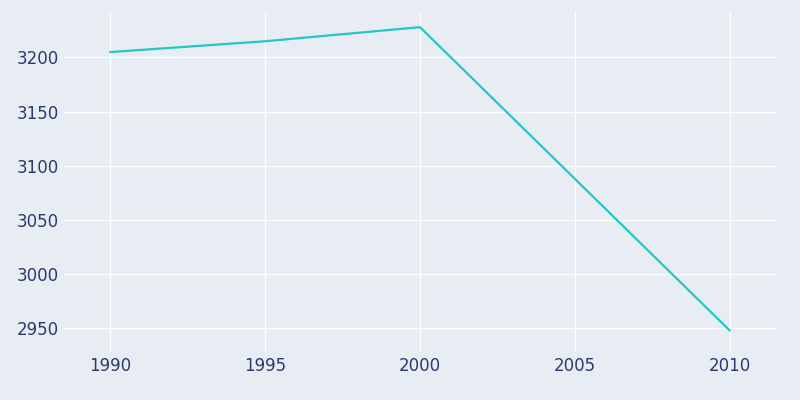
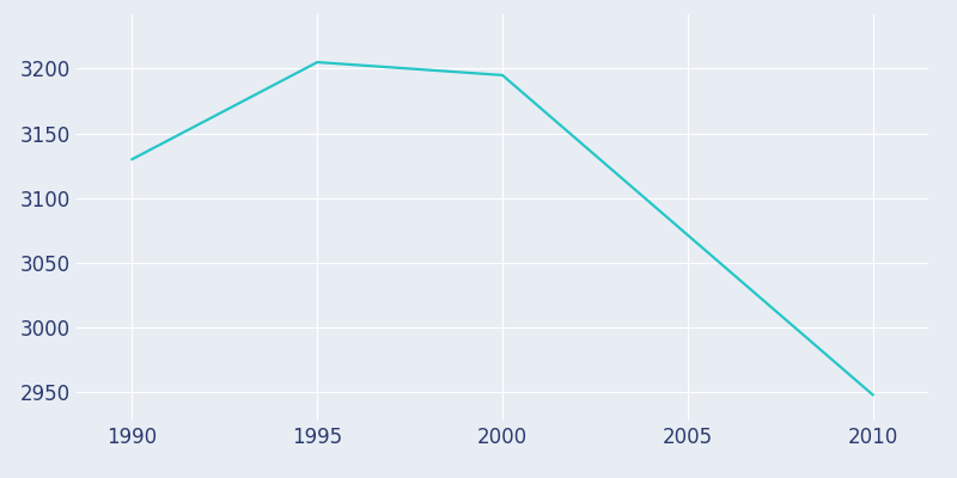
1990: 3205 -> 3130
1995: 3215 -> 3205
2000: 3228 -> 3195
